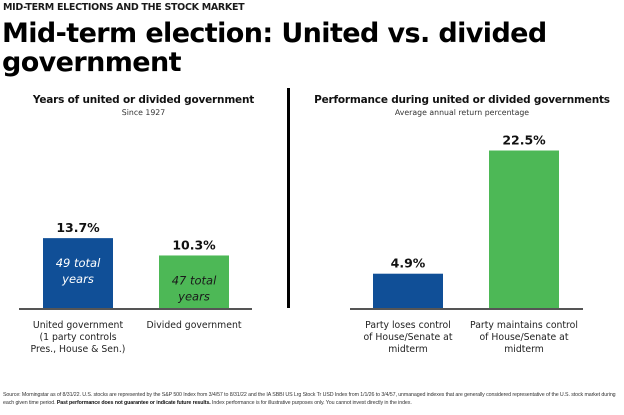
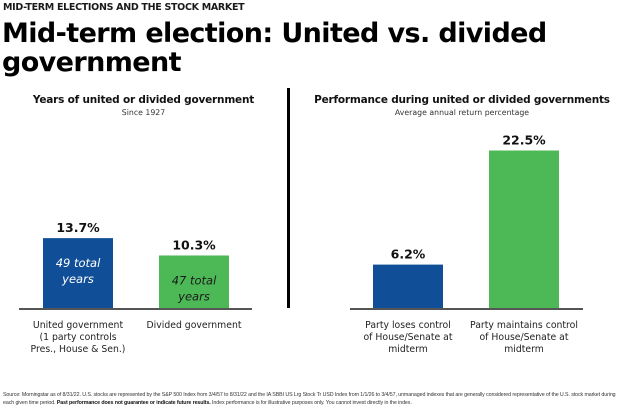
Performance during united or divided governments/Party loses control of House/Senate at midterm: 4.9% -> 6.2%
